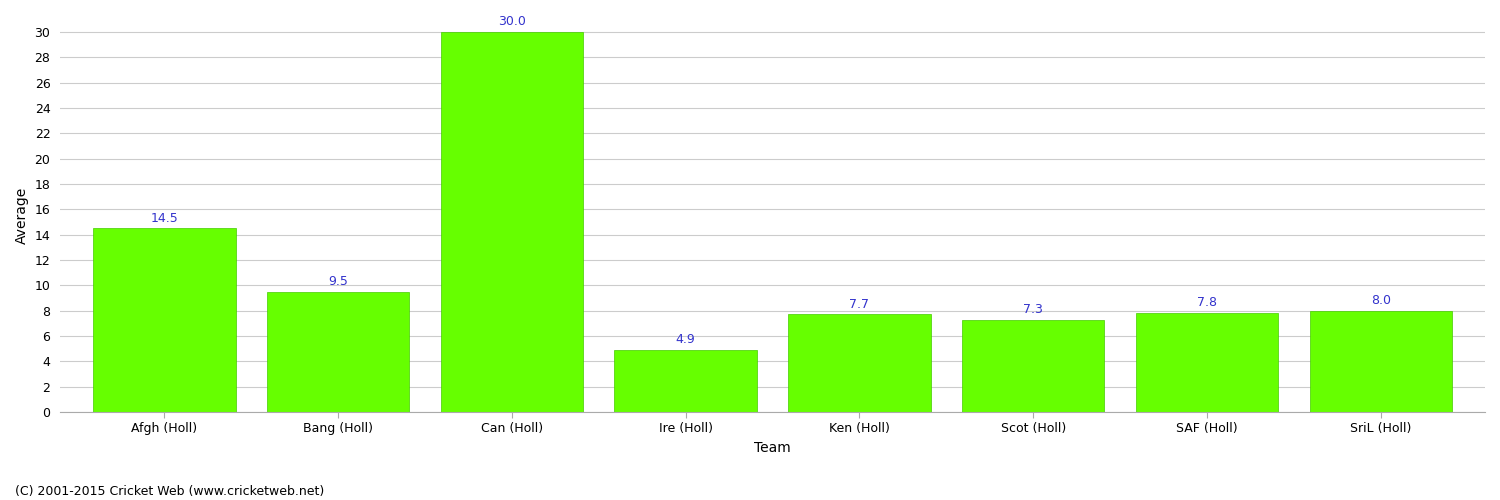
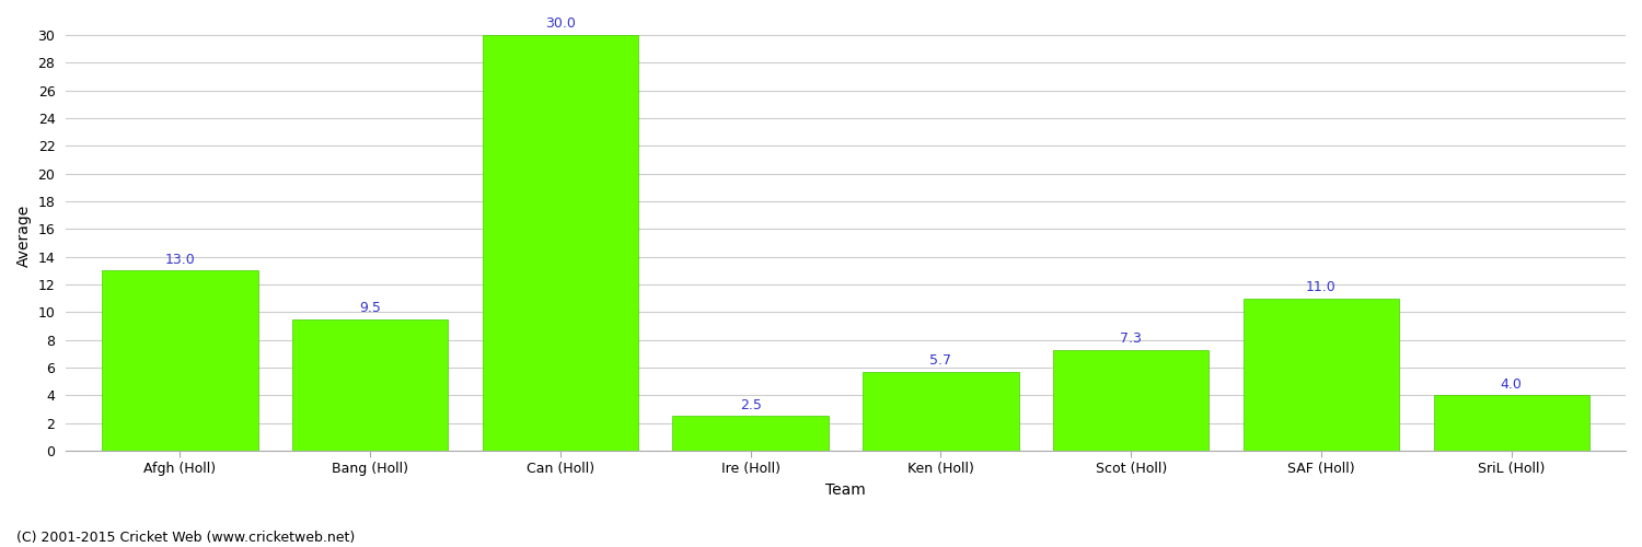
Afgh (Holl): 14.5 -> 13.0
Ire (Holl): 4.9 -> 2.5
Ken (Holl): 7.7 -> 5.7
SAF (Holl): 7.8 -> 11.0
SriL (Holl): 8.0 -> 4.0
